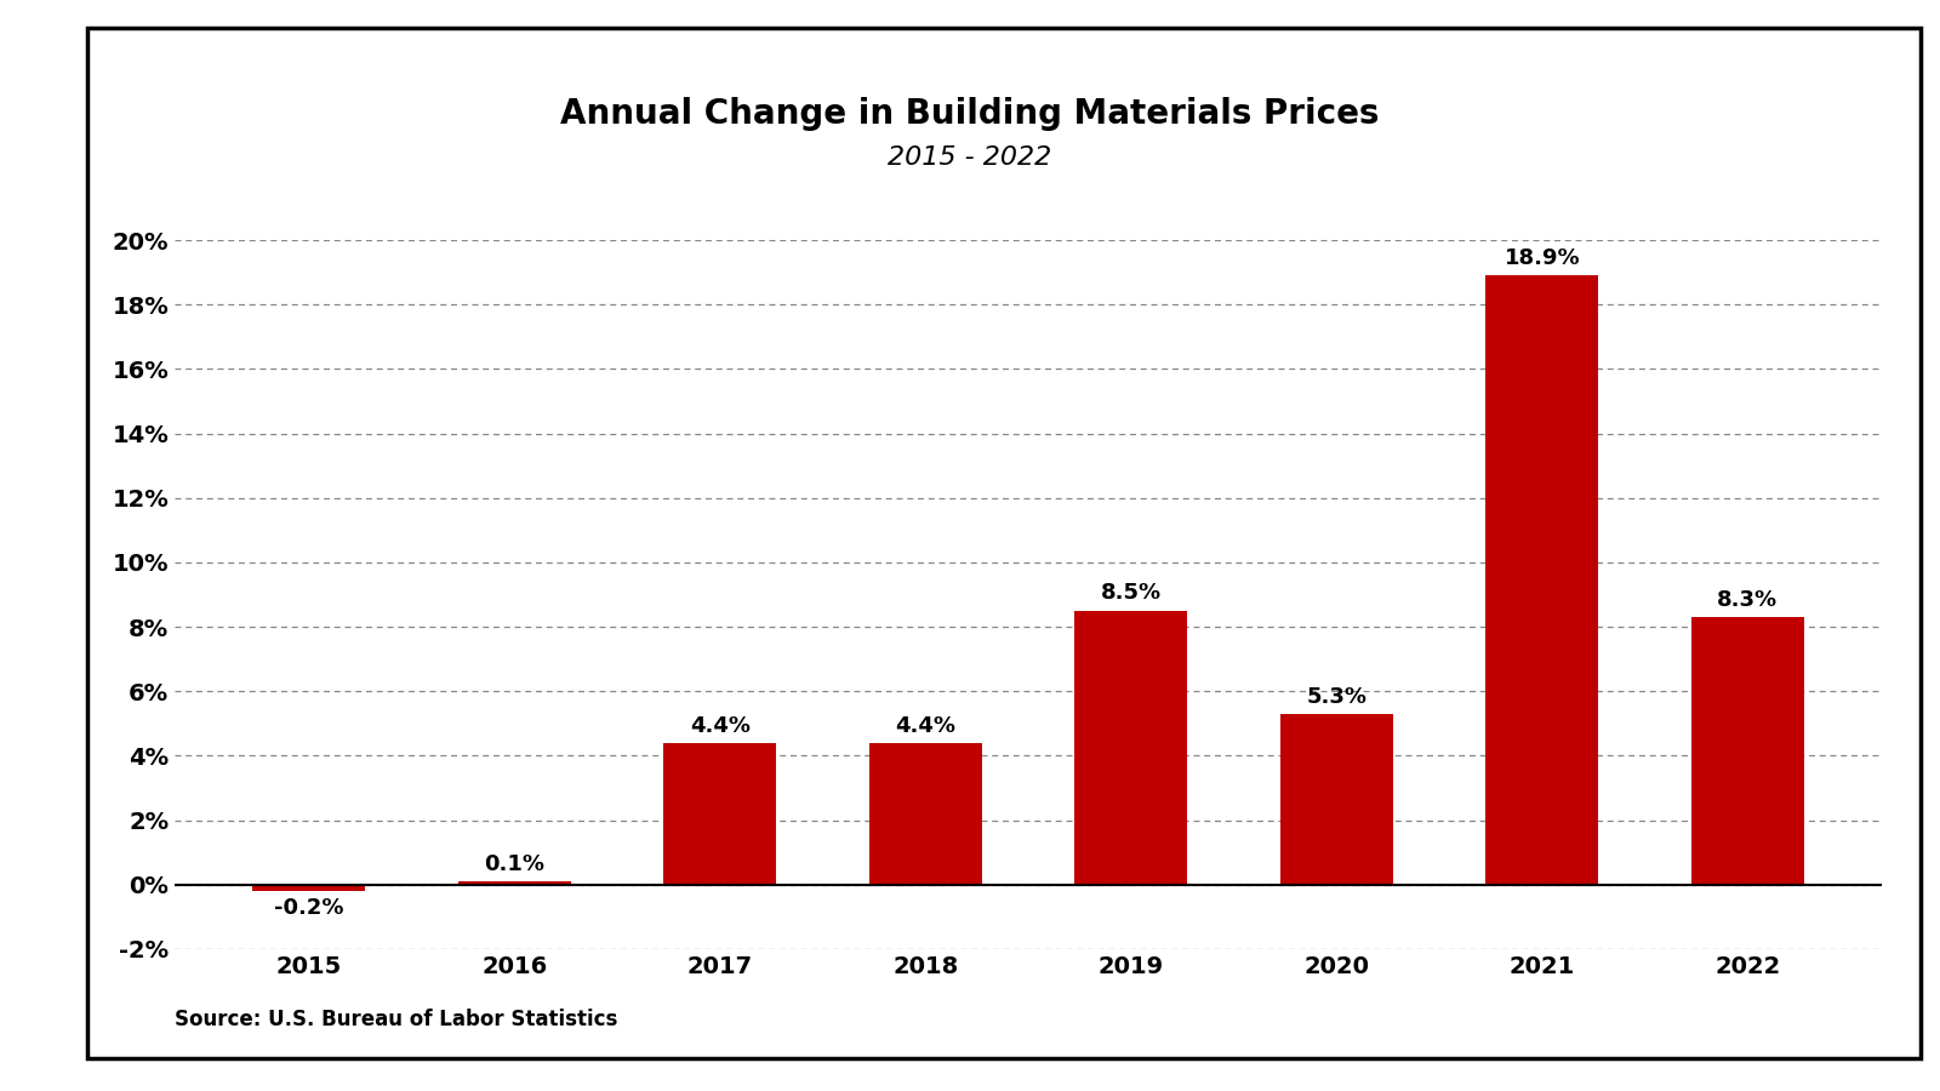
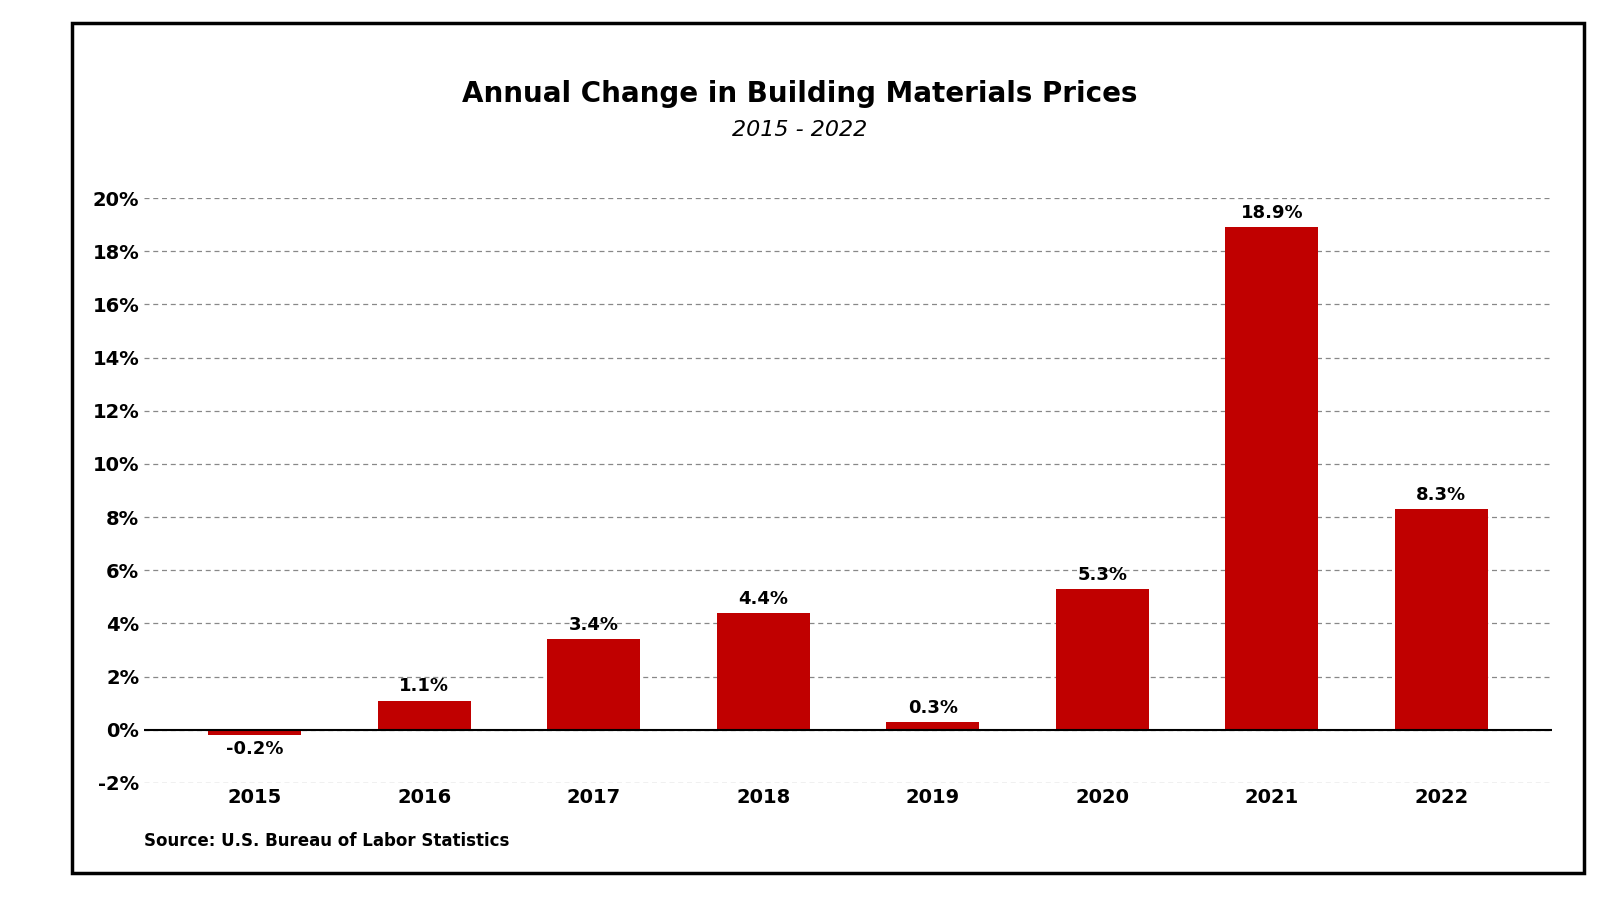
2016: 0.1% -> 1.1%
2017: 4.4% -> 3.4%
2019: 8.5% -> 0.3%
